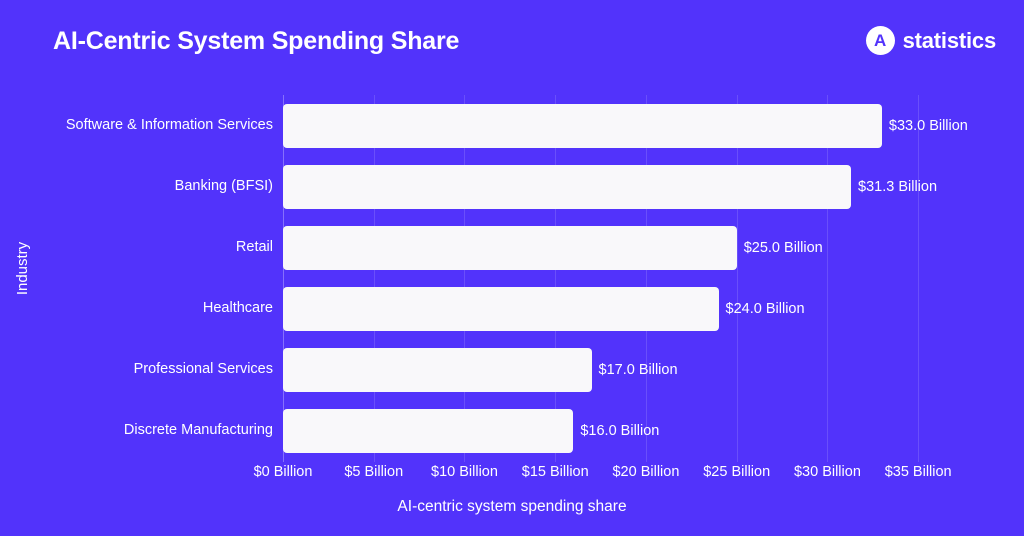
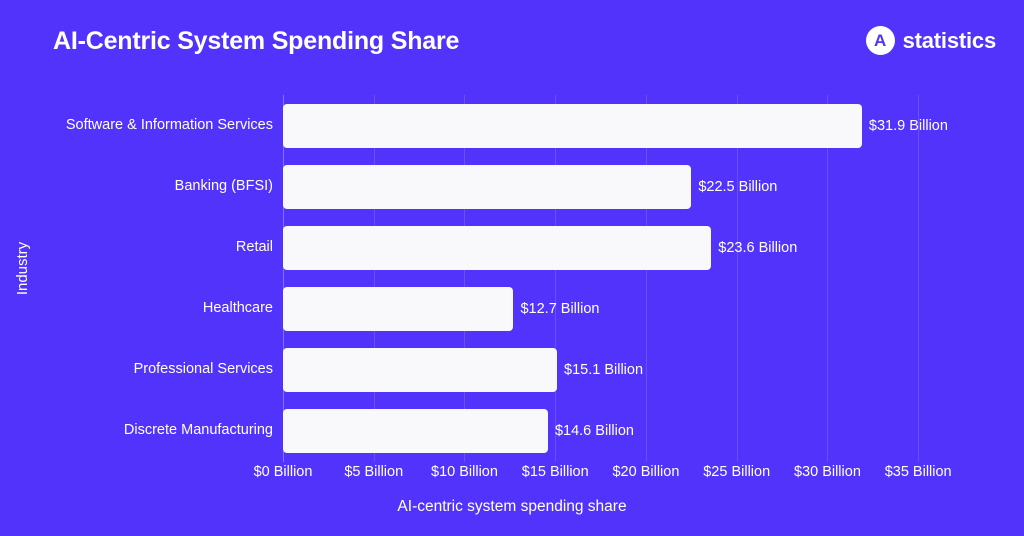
Software & Information Services: $33.0 -> $31.9
Banking (BFSI): $31.3 -> $22.5
Retail: $25.0 -> $23.6
Healthcare: $24.0 -> $12.7
Professional Services: $17.0 -> $15.1
Discrete Manufacturing: $16.0 -> $14.6
